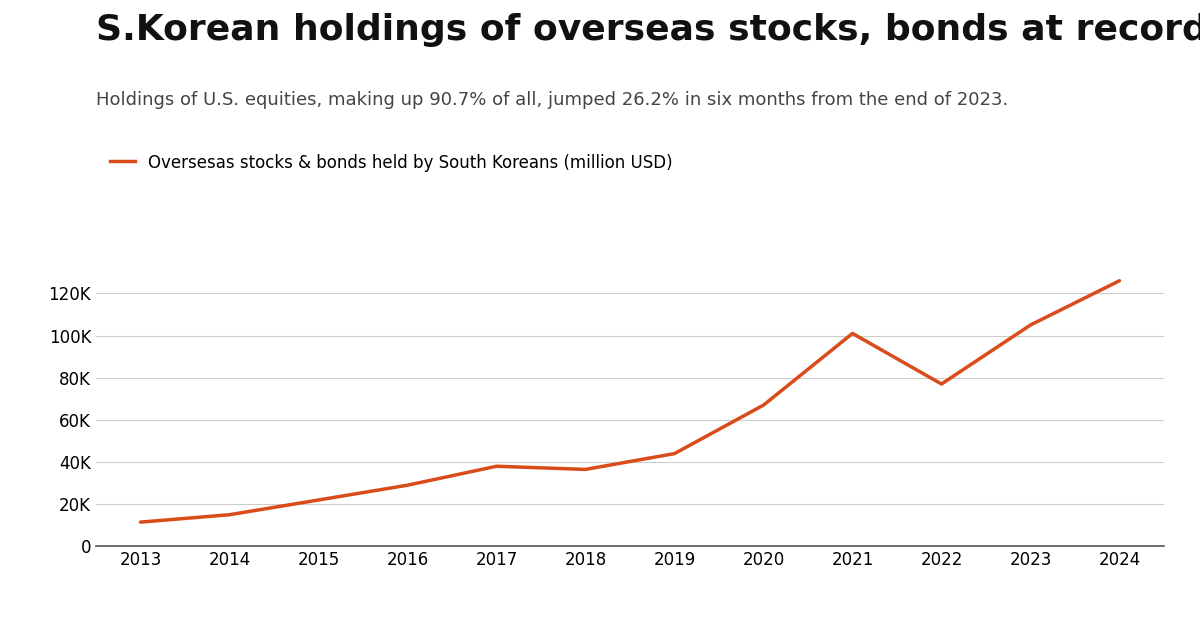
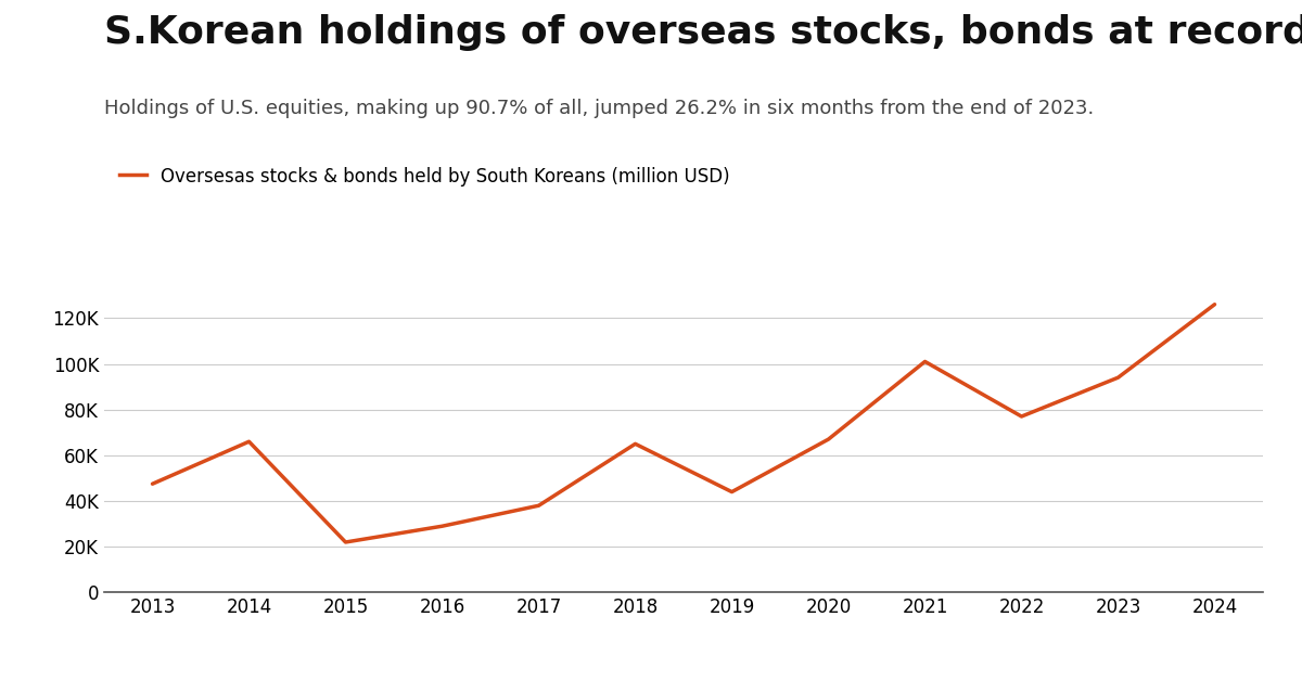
2013: 11.5K -> 47.5K
2014: 15.0K -> 66.0K
2018: 36.5K -> 65.0K
2023: 105.0K -> 94.0K
